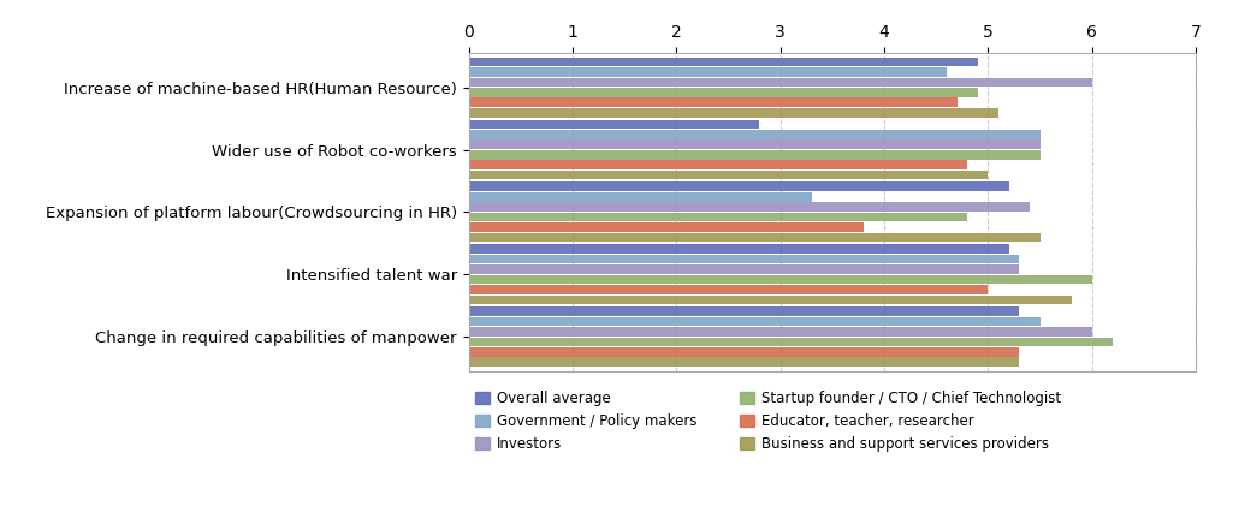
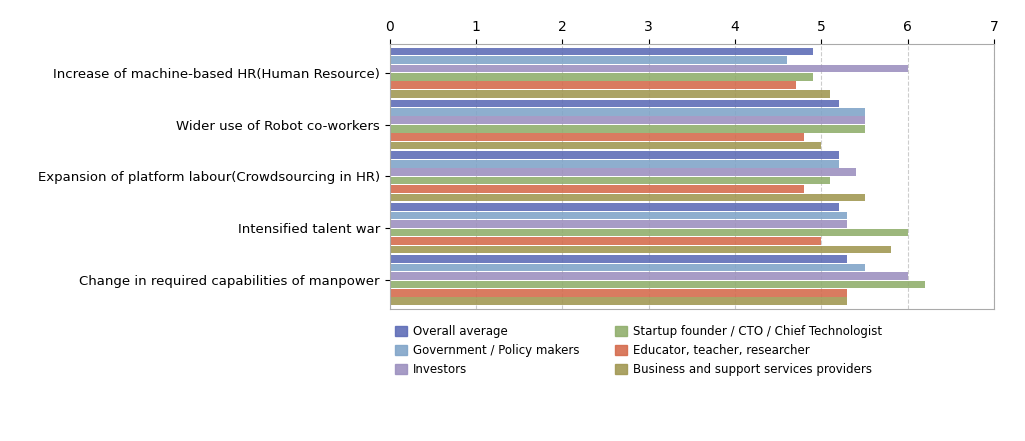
Overall average/Wider use of Robot co-workers: 2.8 -> 5.2
Government / Policy makers/Expansion of platform labour(Crowdsourcing in HR): 3.3 -> 5.2
Startup founder / CTO / Chief Technologist/Expansion of platform labour(Crowdsourcing in HR): 4.8 -> 5.1
Educator, teacher, researcher/Expansion of platform labour(Crowdsourcing in HR): 3.8 -> 4.8
